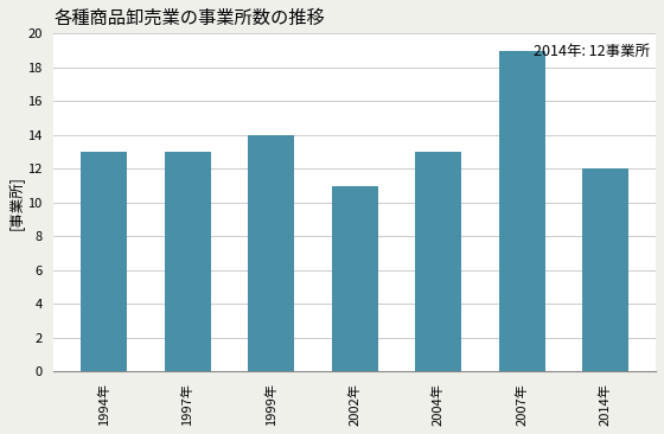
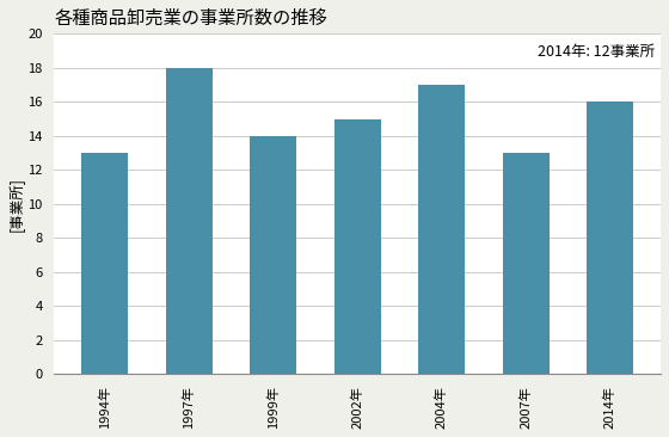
1997年: 13 -> 18
2002年: 11 -> 15
2004年: 13 -> 17
2007年: 19 -> 13
2014年: 12 -> 16
